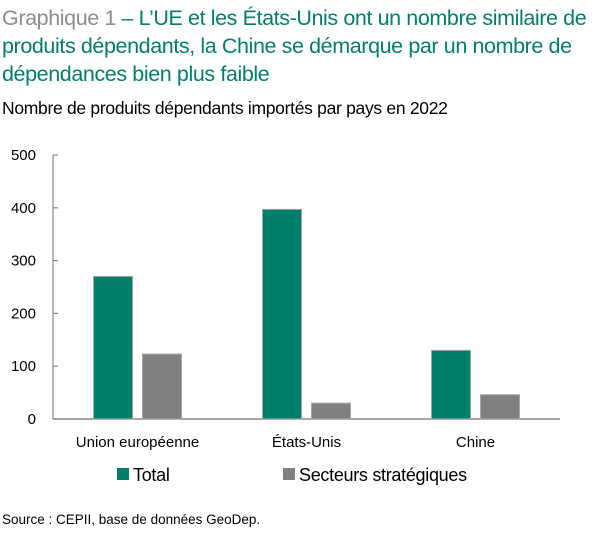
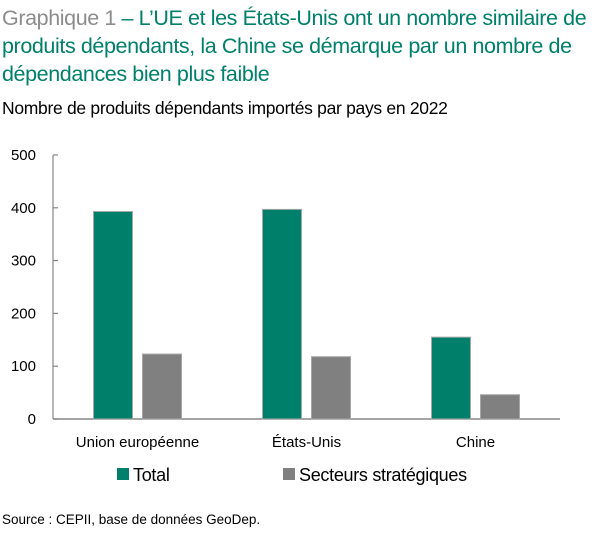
Total/Union européenne: 270 -> 390
Secteurs stratégiques/États-Unis: 30 -> 120
Total/Chine: 130 -> 160
